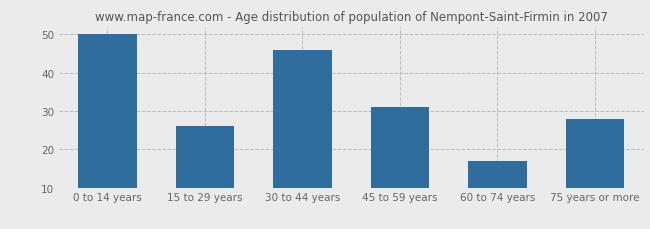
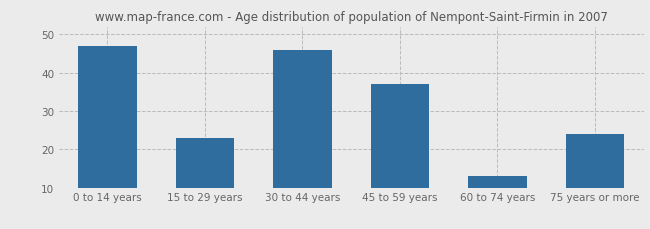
0 to 14 years: 50 -> 47
15 to 29 years: 26 -> 23
45 to 59 years: 31 -> 37
60 to 74 years: 17 -> 13
75 years or more: 28 -> 24
